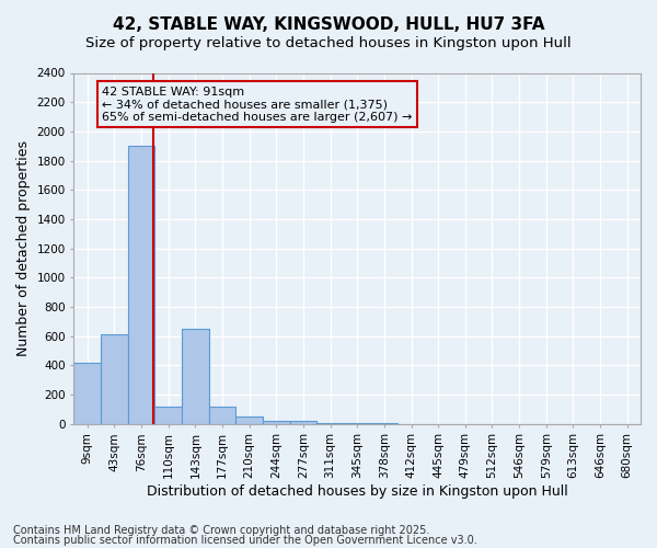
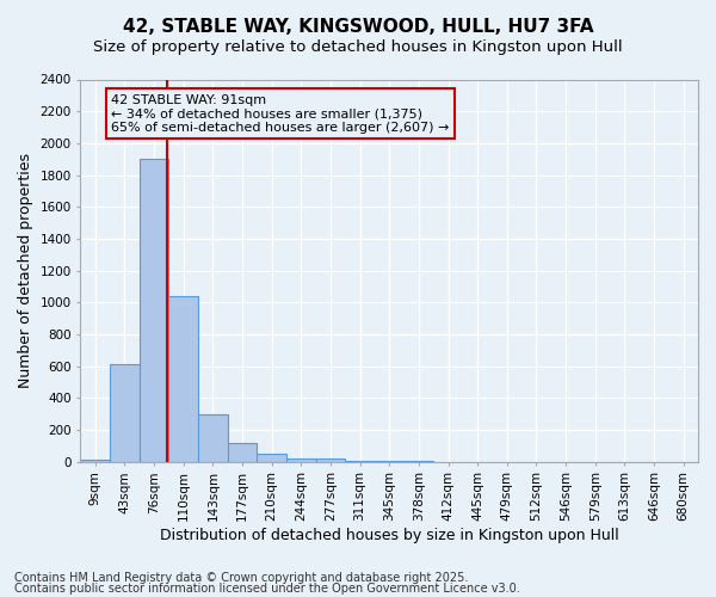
9sqm: 420 -> 10
110sqm: 120 -> 1040
143sqm: 650 -> 300
